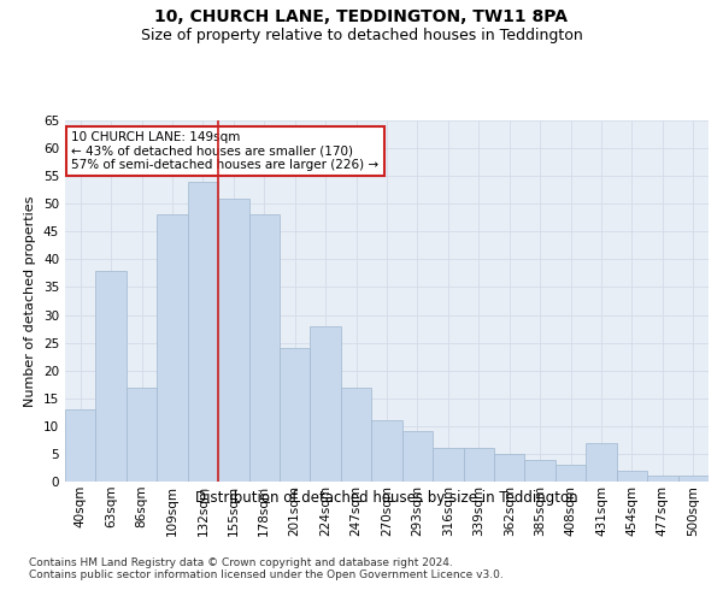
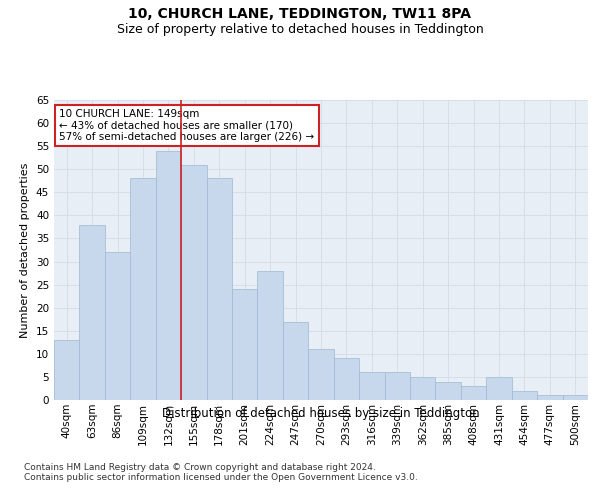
86sqm: 17 -> 32
431sqm: 7 -> 5
